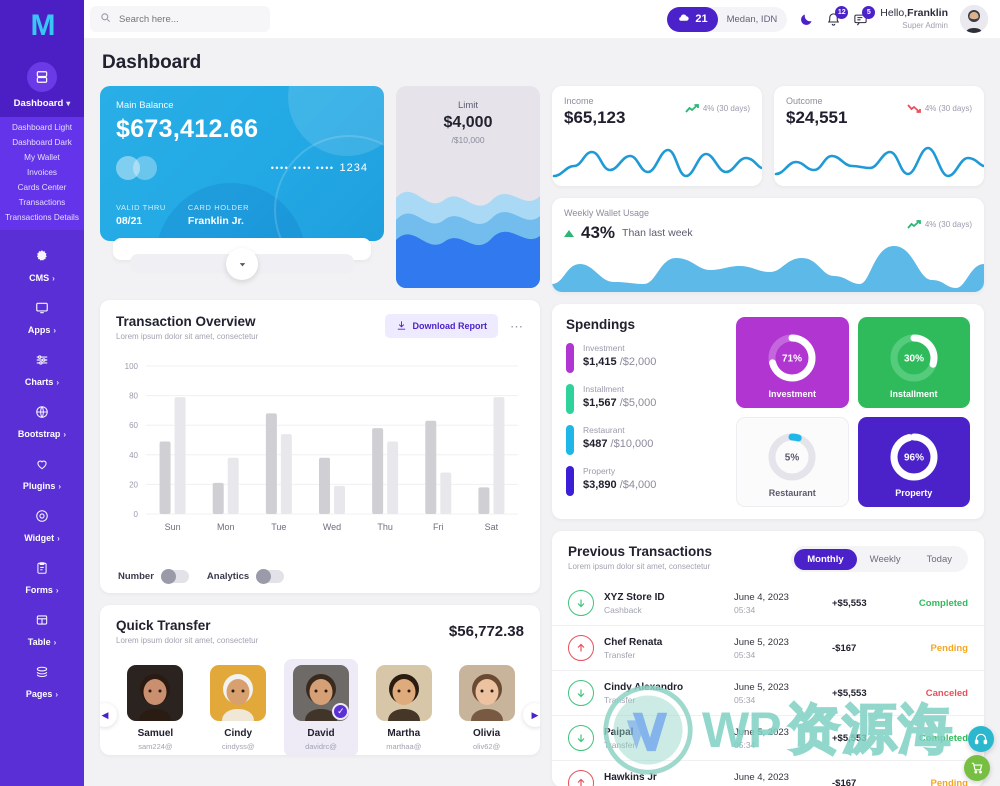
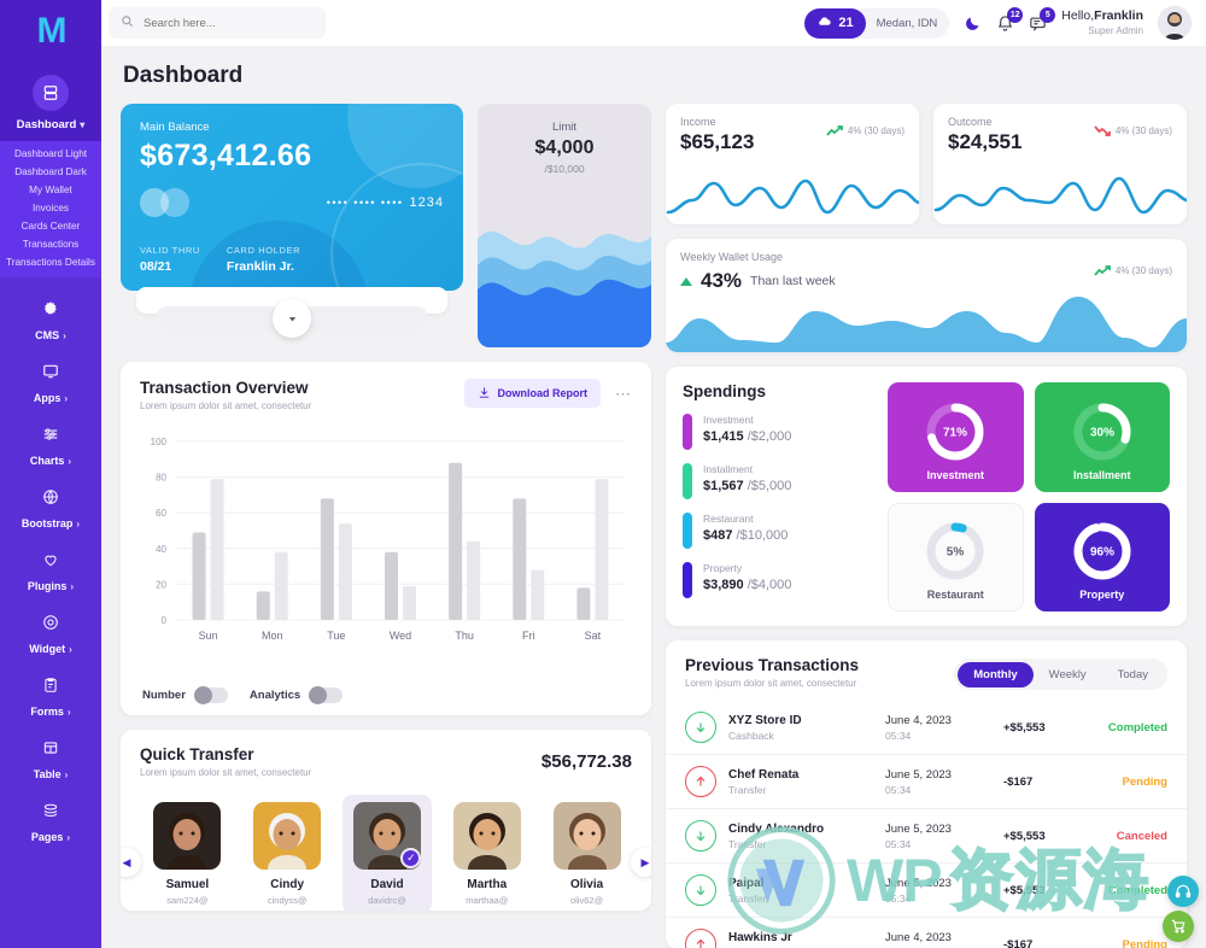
Number/Mon: 21 -> 16
Number/Thu: 58 -> 88
Analytics/Thu: 49 -> 44
Number/Fri: 63 -> 68
